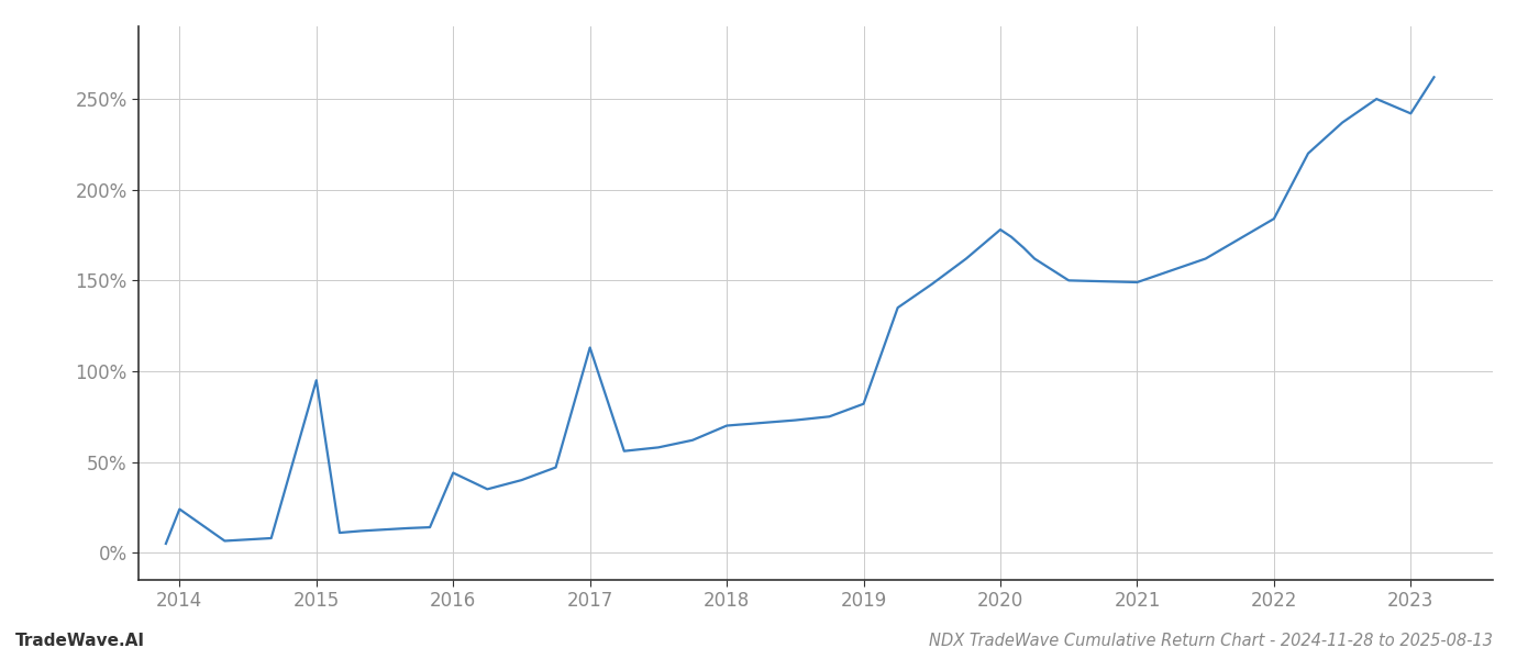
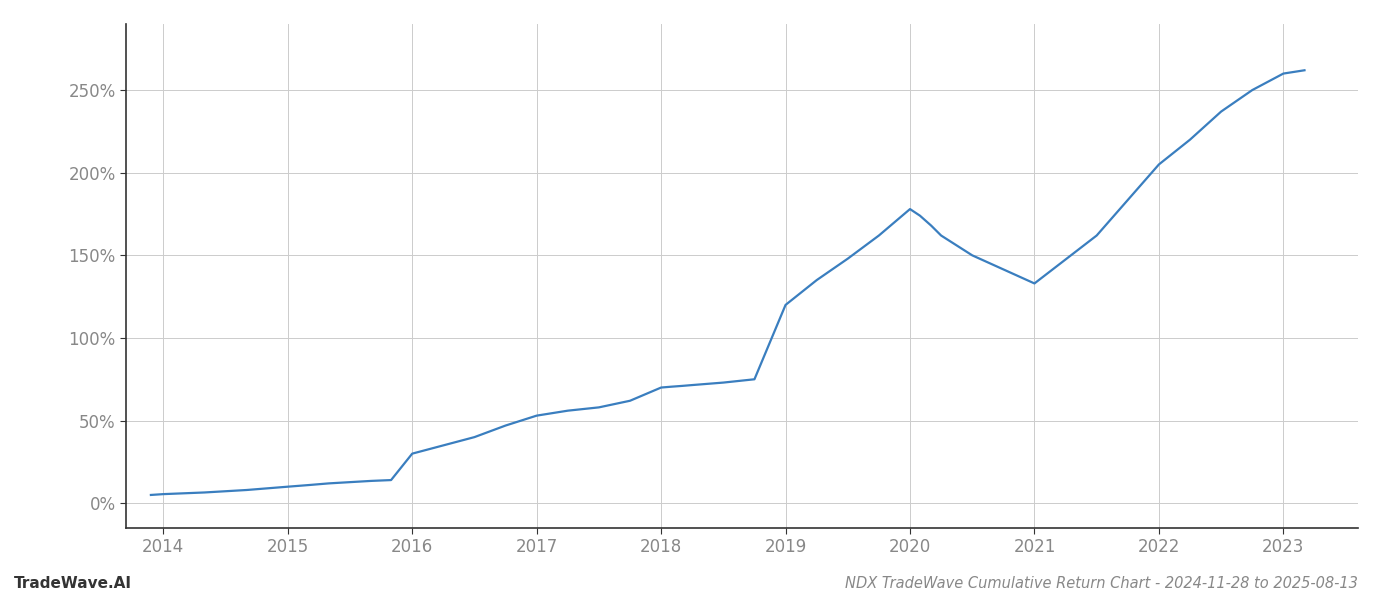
2014: 24% -> 6%
2015: 95% -> 10%
2016: 44% -> 30%
2017: 113% -> 53%
2019: 82% -> 120%
2021: 149% -> 133%
2022: 184% -> 205%
2023: 242% -> 260%
